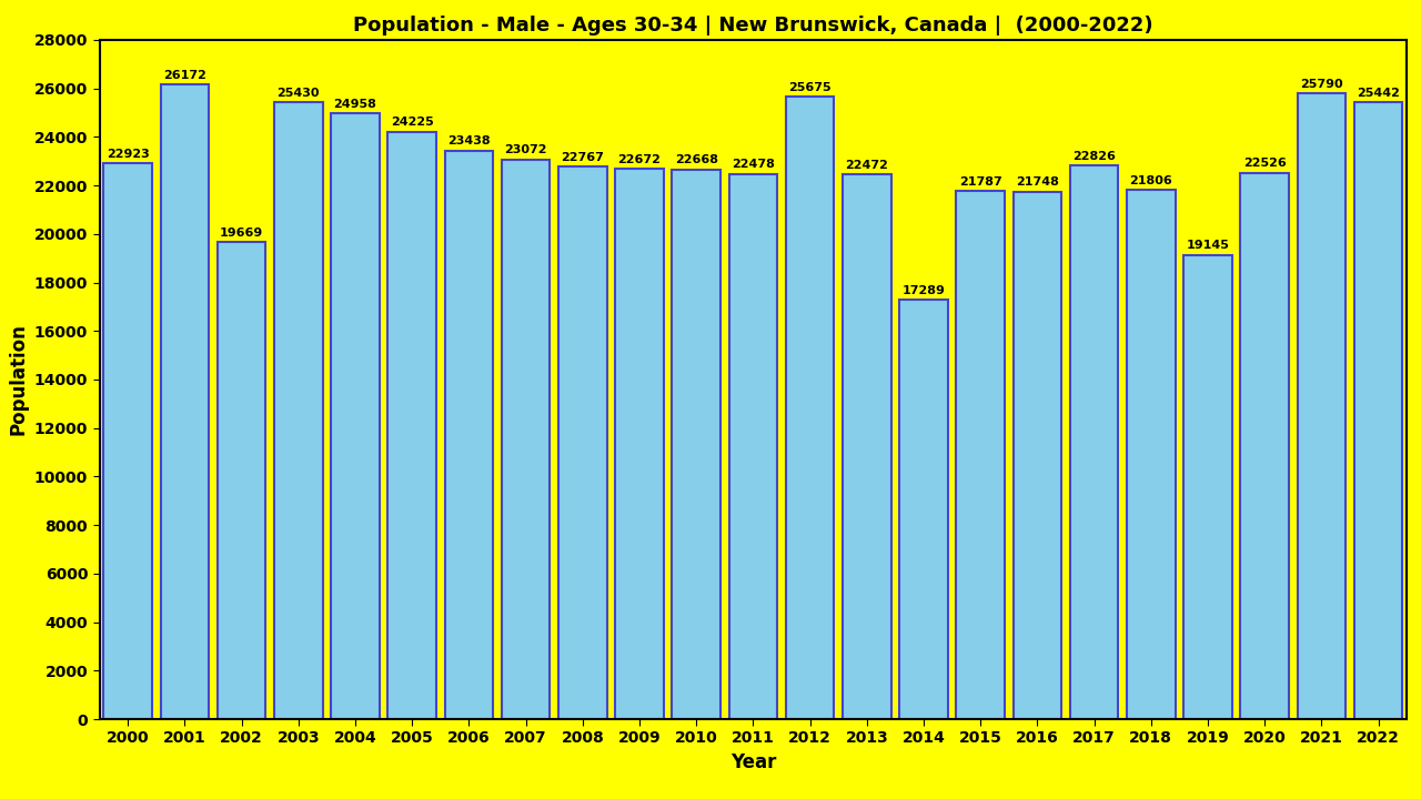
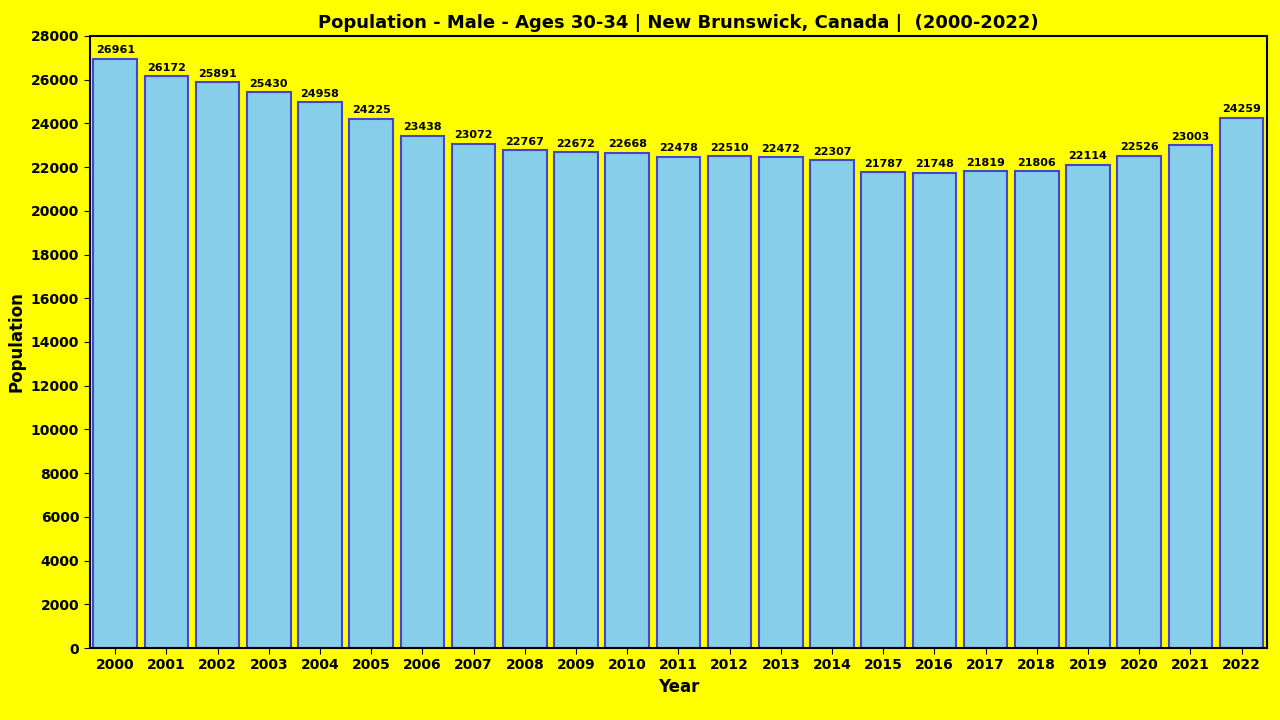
2000: 22923 -> 26961
2002: 19669 -> 25891
2012: 25675 -> 22510
2014: 17289 -> 22307
2017: 22826 -> 21819
2019: 19145 -> 22114
2021: 25790 -> 23003
2022: 25442 -> 24259
